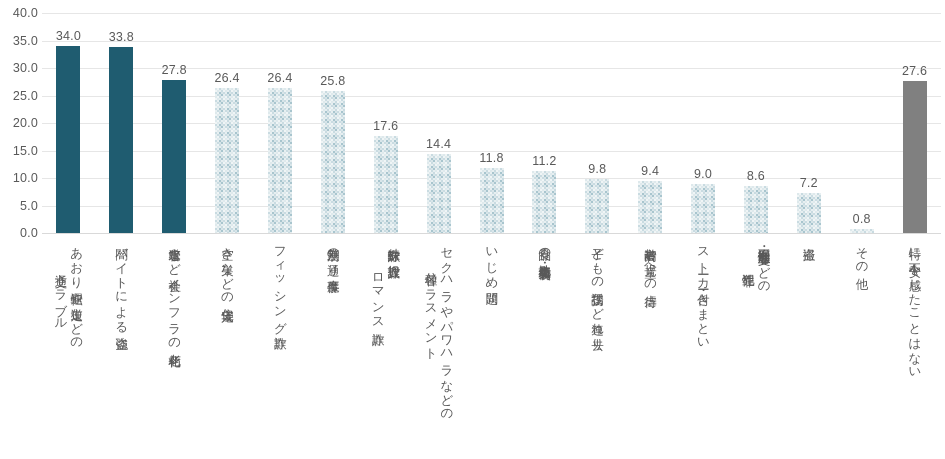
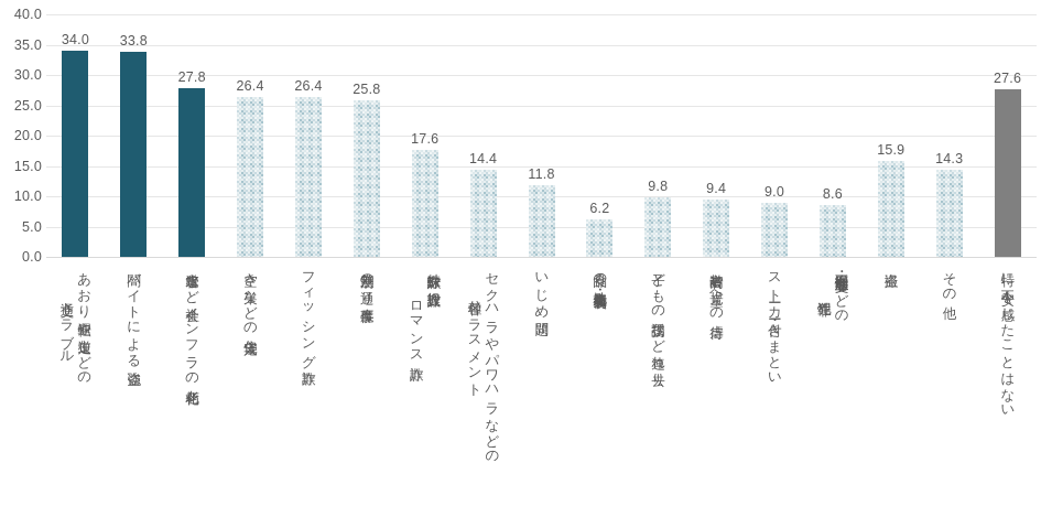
食品の産地偽装・素材偽装: 11.2 -> 6.2
盗撮: 7.2 -> 15.9
その他: 0.8 -> 14.3
